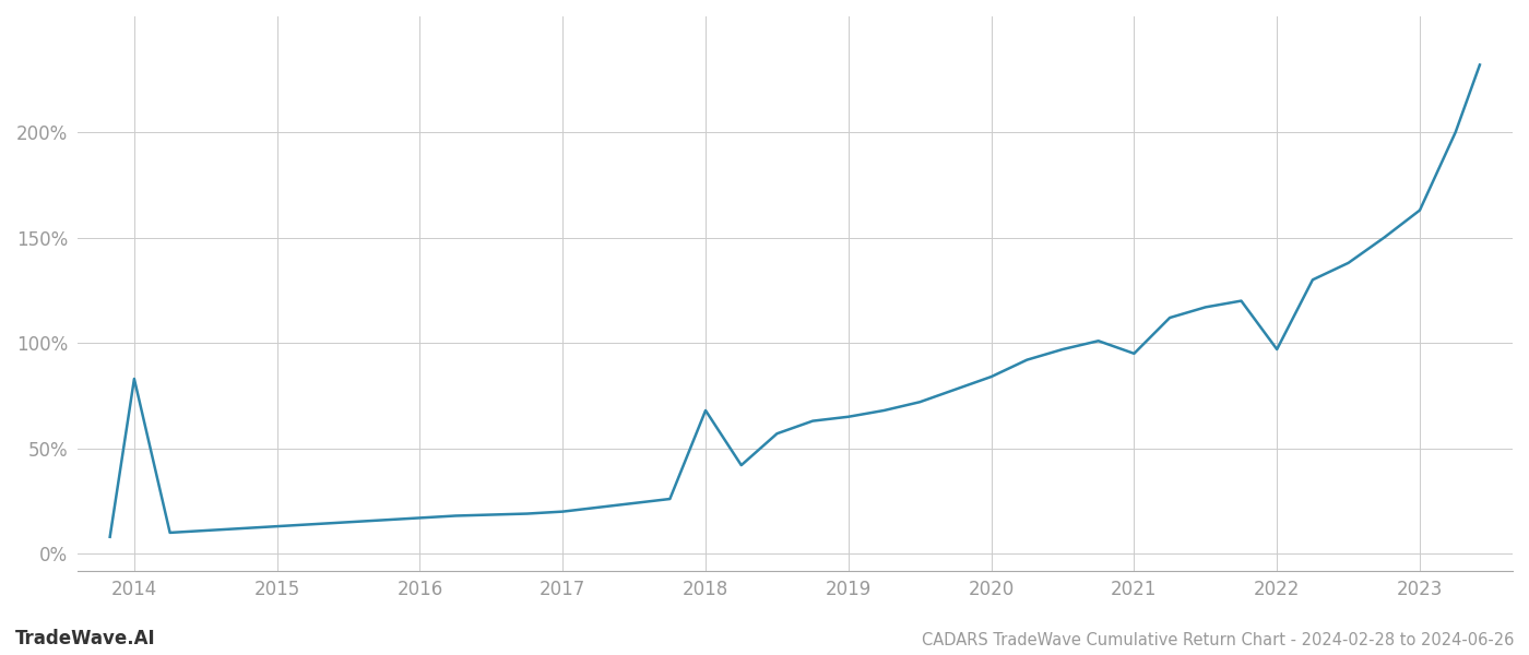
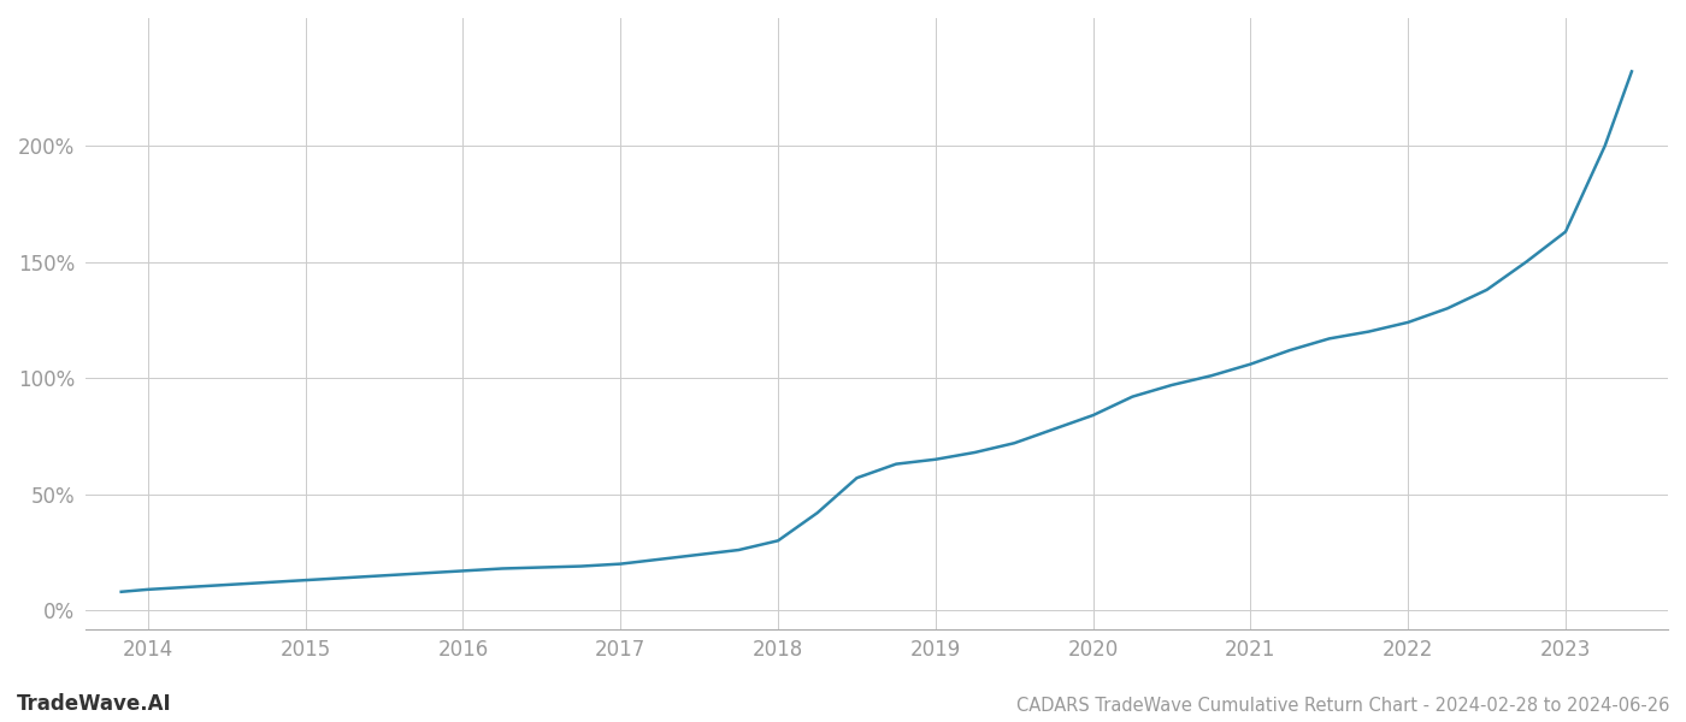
2014: 83% -> 9%
2018: 68% -> 30%
2021: 95% -> 106%
2022: 97% -> 124%
